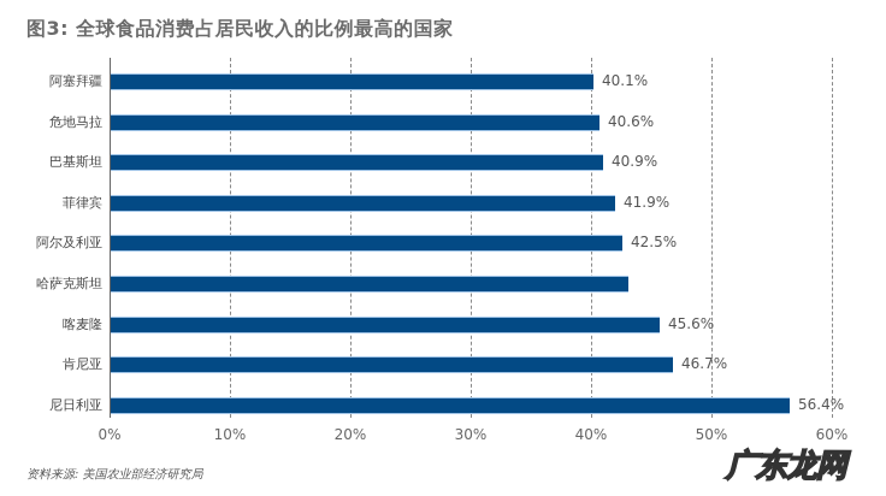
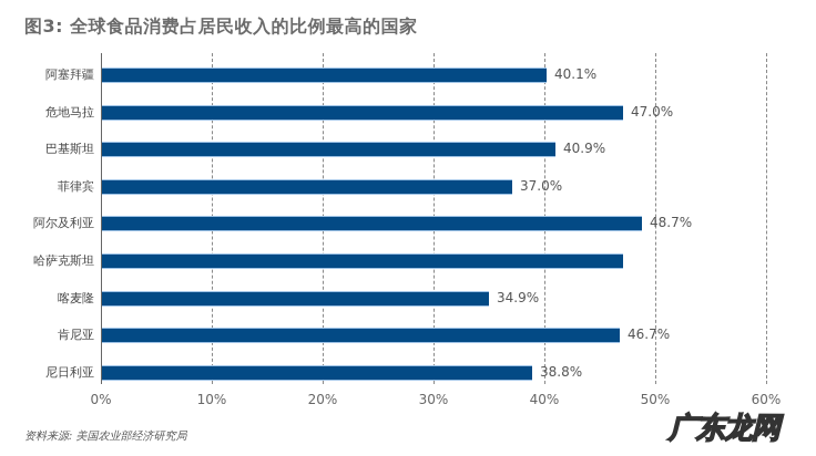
危地马拉: 40.6% -> 47.0%
菲律宾: 41.9% -> 37.0%
阿尔及利亚: 42.5% -> 48.7%
哈萨克斯坦: 43% -> 47%
喀麦隆: 45.6% -> 34.9%
尼日利亚: 56.4% -> 38.8%
